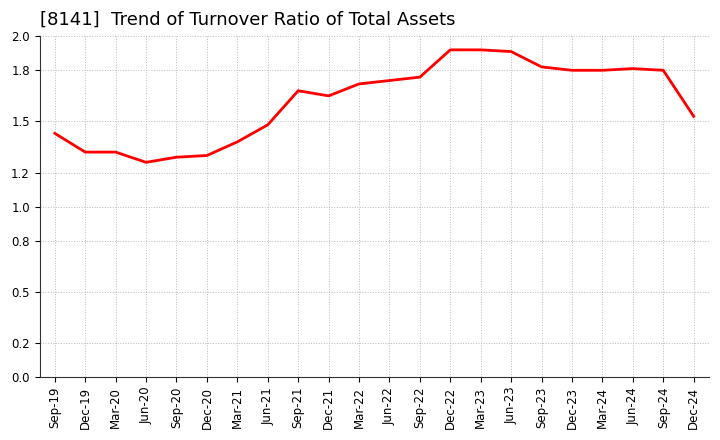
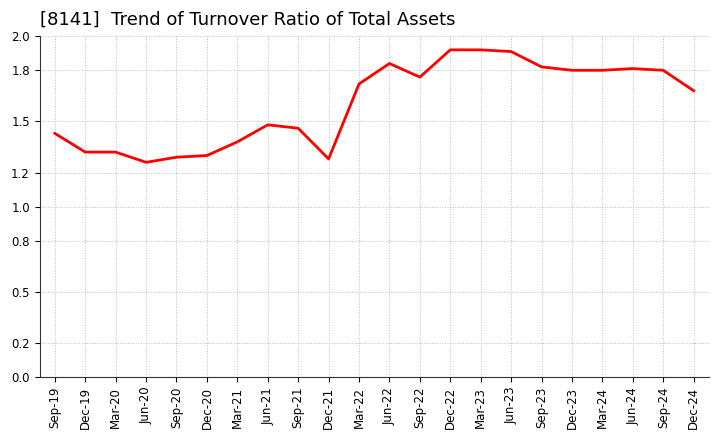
Sep-21: 1.68 -> 1.46
Dec-21: 1.65 -> 1.28
Jun-22: 1.74 -> 1.84
Dec-24: 1.53 -> 1.68
